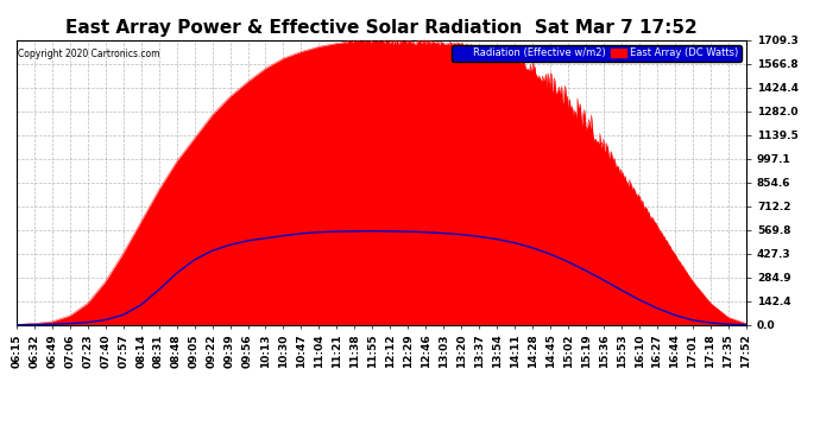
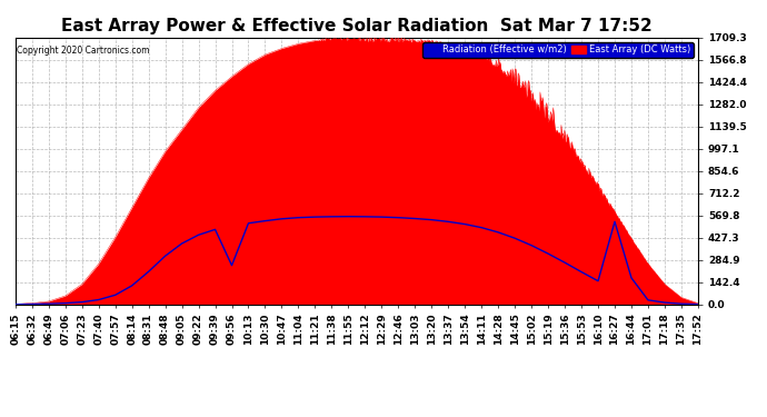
Radiation (Effective w/m2)/09:56: 500 -> 250
Radiation (Effective w/m2)/16:27: 100 -> 530
Radiation (Effective w/m2)/16:44: 60 -> 170
